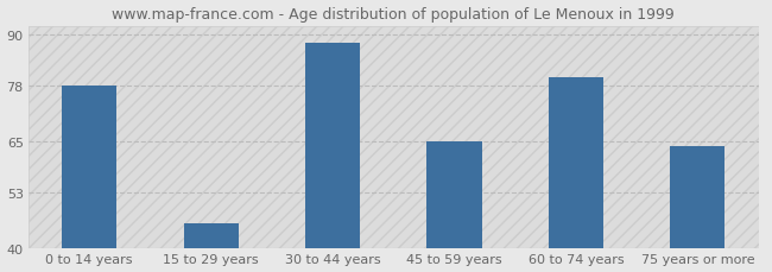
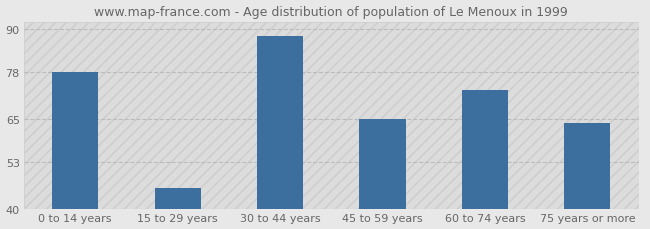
60 to 74 years: 80 -> 73
